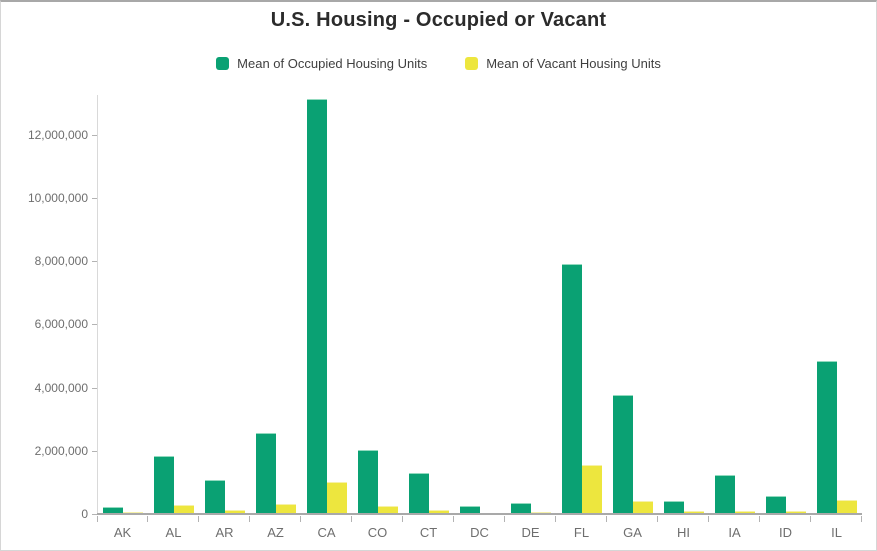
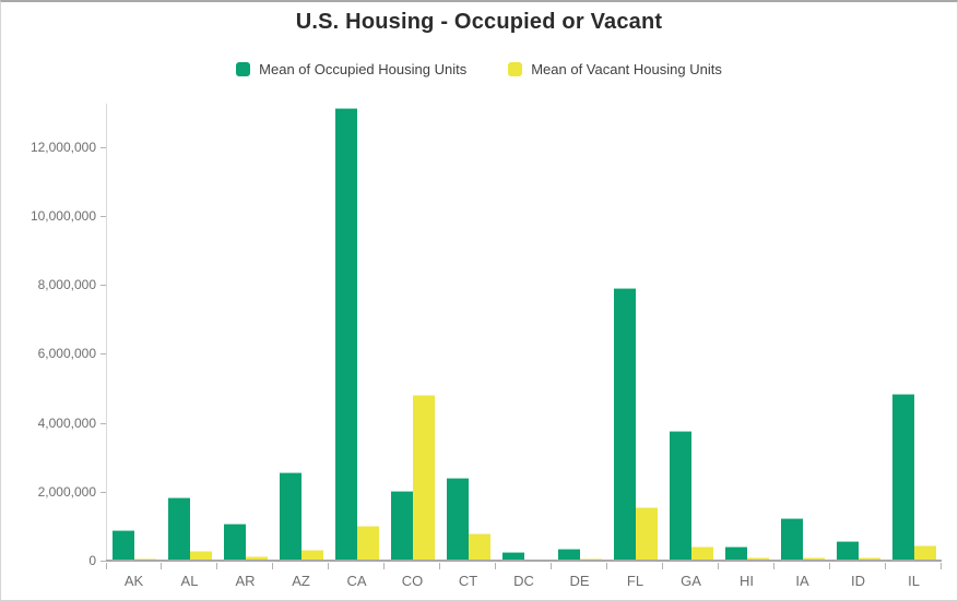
Mean of Occupied Housing Units/AK: 200000 -> 900000
Mean of Vacant Housing Units/CO: 200000 -> 4800000
Mean of Occupied Housing Units/CT: 1300000 -> 2400000
Mean of Vacant Housing Units/CT: 100000 -> 800000
